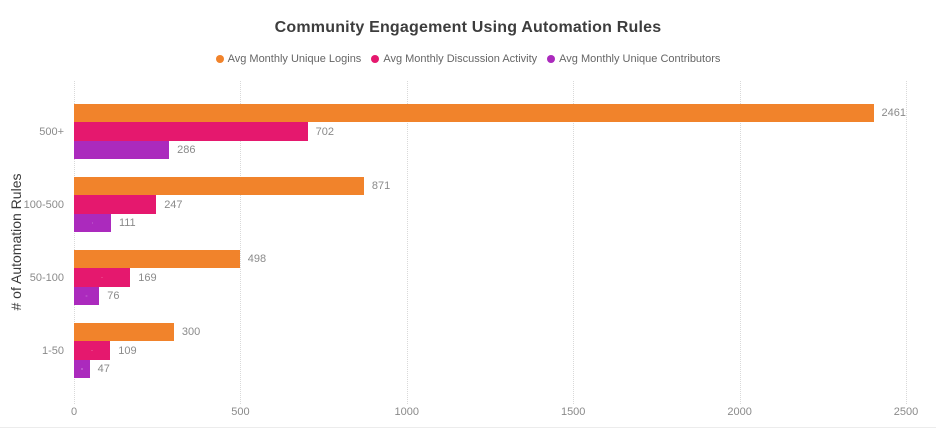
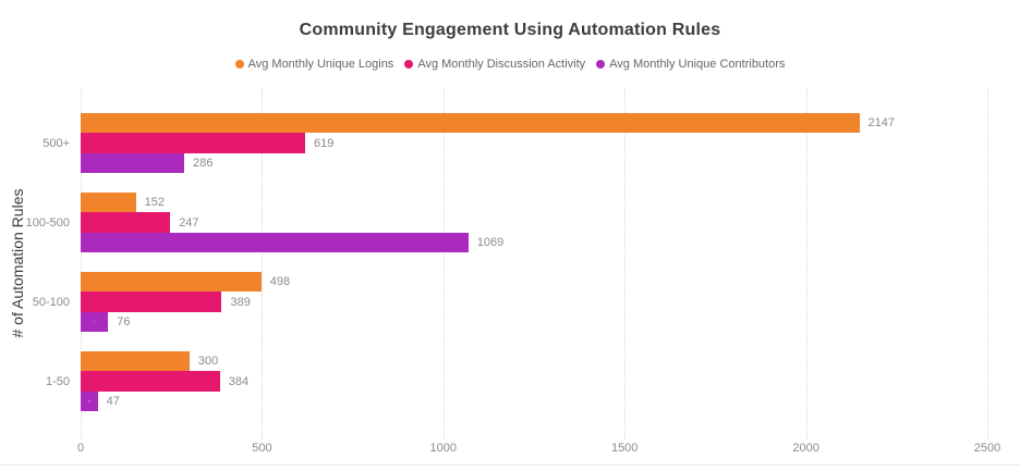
Avg Monthly Unique Logins/500+: 2461 -> 2147
Avg Monthly Discussion Activity/500+: 702 -> 619
Avg Monthly Unique Logins/100-500: 871 -> 152
Avg Monthly Unique Contributors/100-500: 111 -> 1069
Avg Monthly Discussion Activity/50-100: 169 -> 389
Avg Monthly Discussion Activity/1-50: 109 -> 384
